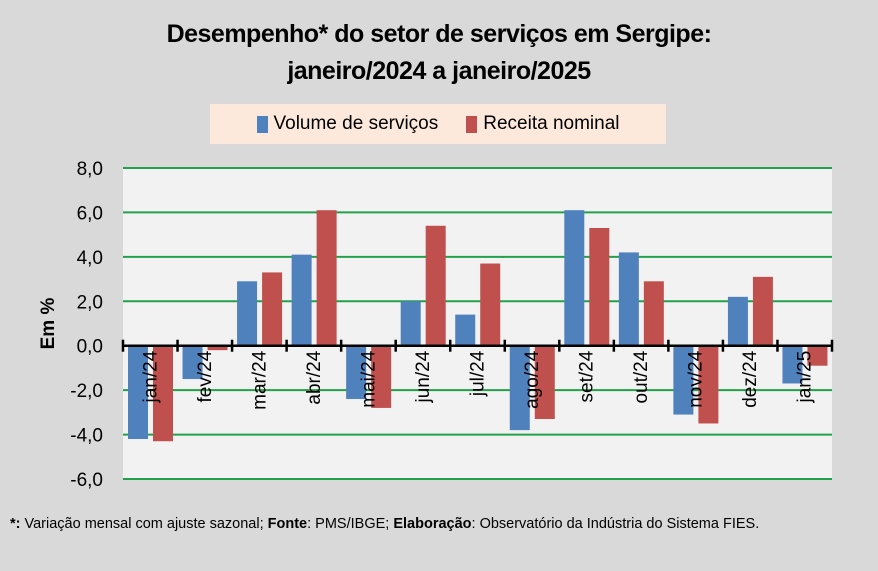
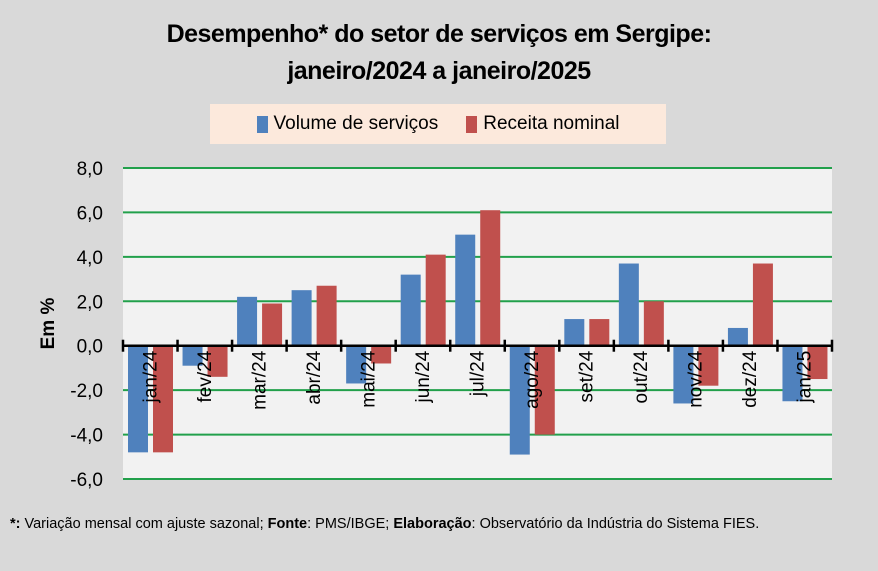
Volume de serviços/jan/24: -4,2 -> -4,8
Receita nominal/jan/24: -4,3 -> -4,8
Volume de serviços/fev/24: -1,5 -> -0,9
Receita nominal/fev/24: -0,2 -> -1,4
Volume de serviços/mar/24: 2,9 -> 2,2
Receita nominal/mar/24: 3,3 -> 1,9
Volume de serviços/abr/24: 4,1 -> 2,5
Receita nominal/abr/24: 6,1 -> 2,7
Volume de serviços/mai/24: -2,4 -> -1,7
Receita nominal/mai/24: -2,8 -> -0,8
Volume de serviços/jun/24: 2,0 -> 3,2
Receita nominal/jun/24: 5,4 -> 4,1
Volume de serviços/jul/24: 1,4 -> 5,0
Receita nominal/jul/24: 3,7 -> 6,1
Volume de serviços/ago/24: -3,8 -> -4,9
Receita nominal/ago/24: -3,3 -> -4,0
Volume de serviços/set/24: 6,1 -> 1,2
Receita nominal/set/24: 5,3 -> 1,2
Volume de serviços/out/24: 4,2 -> 3,7
Receita nominal/out/24: 2,9 -> 2,0
Volume de serviços/nov/24: -3,1 -> -2,6
Receita nominal/nov/24: -3,5 -> -1,8
Volume de serviços/dez/24: 2,2 -> 0,8
Receita nominal/dez/24: 3,1 -> 3,7
Volume de serviços/jan/25: -1,7 -> -2,5
Receita nominal/jan/25: -0,9 -> -1,5
